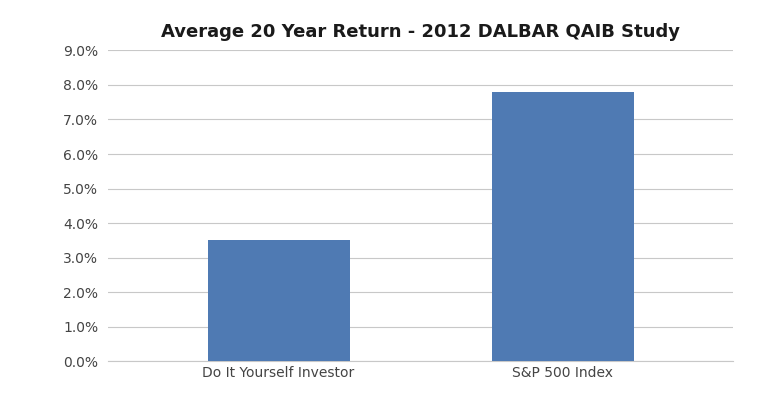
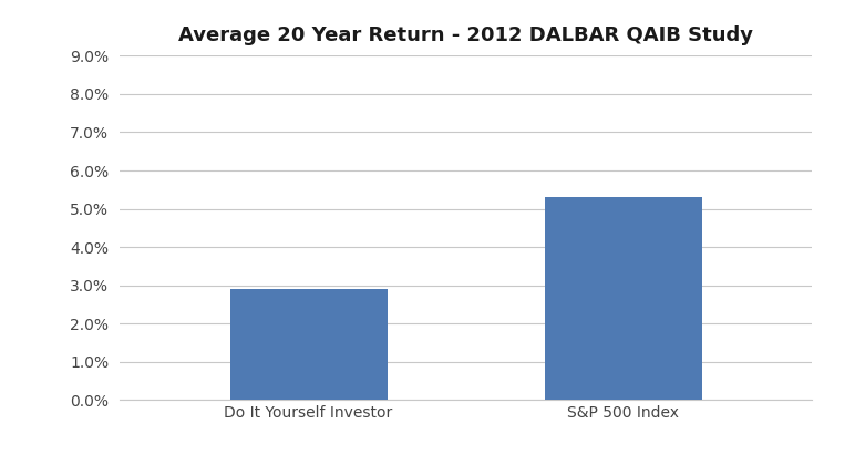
Do It Yourself Investor: 3.5% -> 2.9%
S&P 500 Index: 7.8% -> 5.3%
